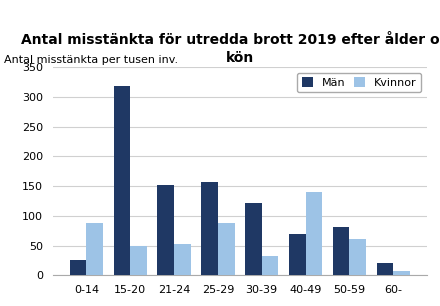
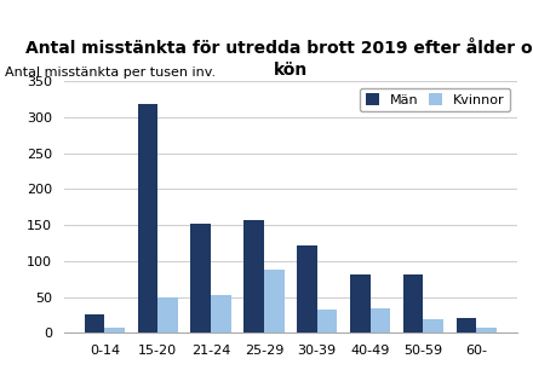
Kvinnor/0-14: 88 -> 7
Män/40-49: 70 -> 81
Kvinnor/40-49: 140 -> 34
Kvinnor/50-59: 62 -> 20
